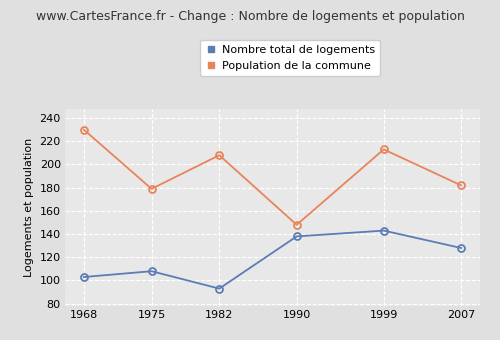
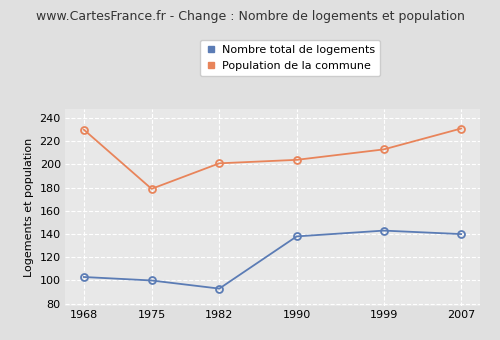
Nombre total de logements/1975: 108 -> 100
Population de la commune/1982: 208 -> 201
Population de la commune/1990: 148 -> 204
Nombre total de logements/2007: 128 -> 140
Population de la commune/2007: 182 -> 231
